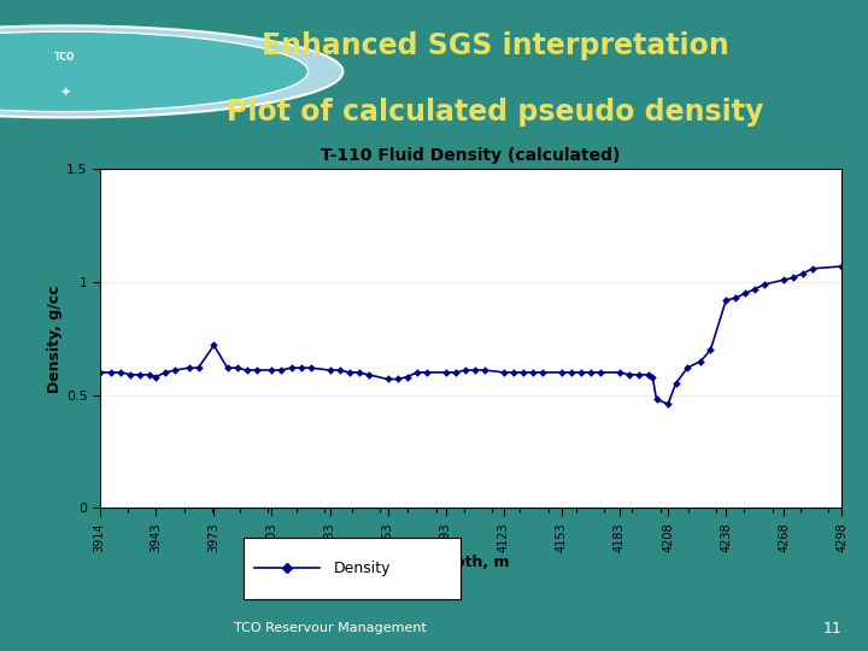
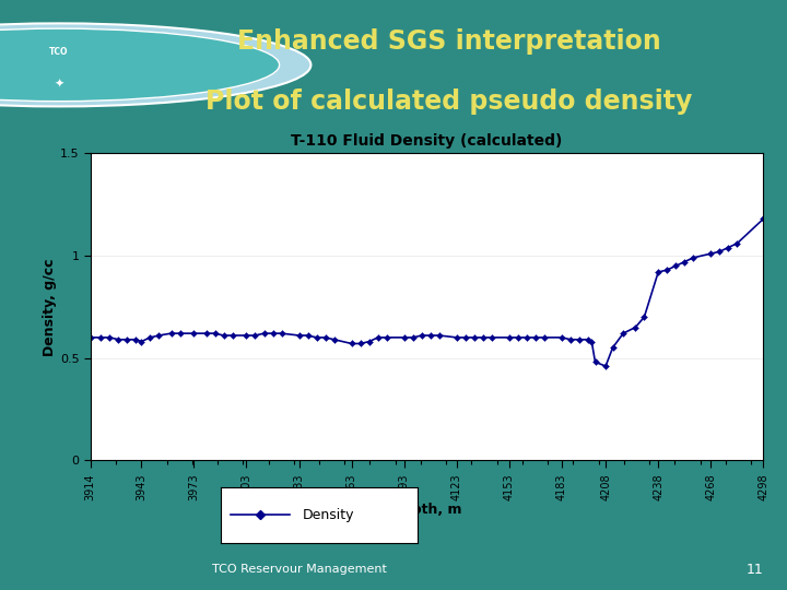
3973: 0.72 -> 0.62
4298: 1.07 -> 1.18
